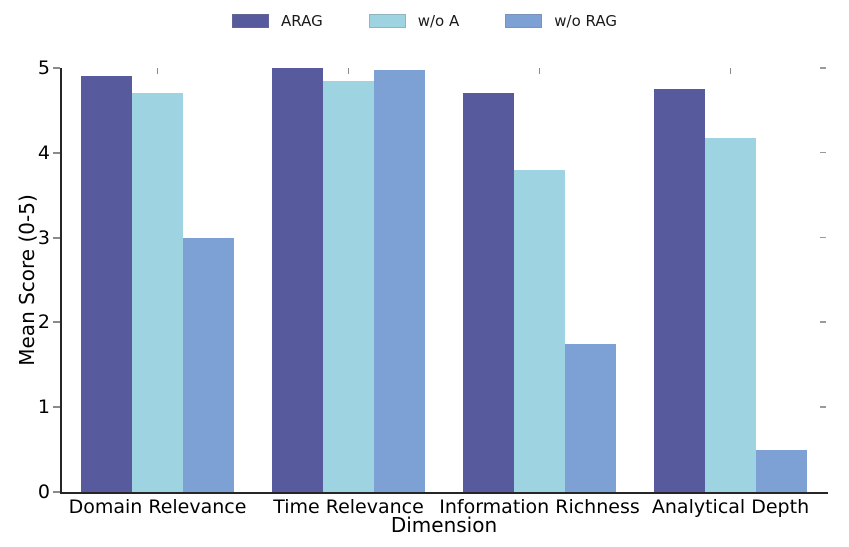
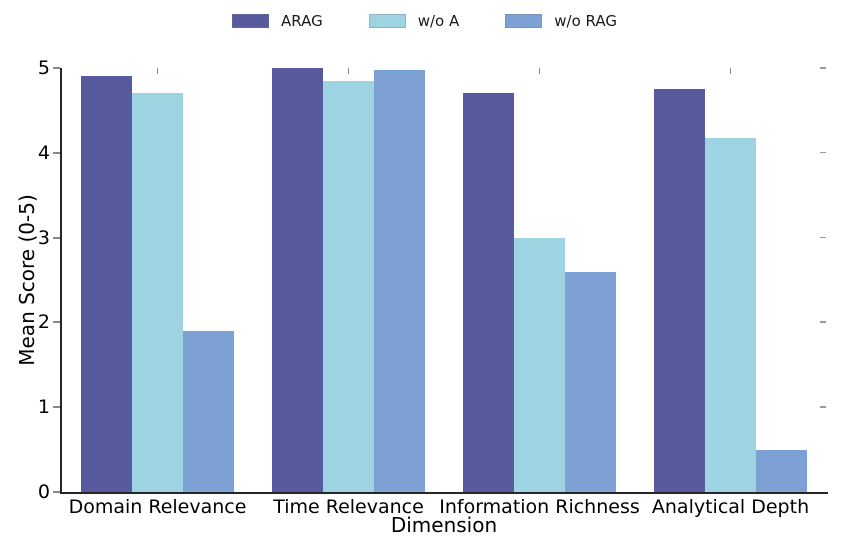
w/o RAG/Domain Relevance: 3.0 -> 1.9
w/o A/Information Richness: 3.8 -> 3.0
w/o RAG/Information Richness: 1.8 -> 2.6
